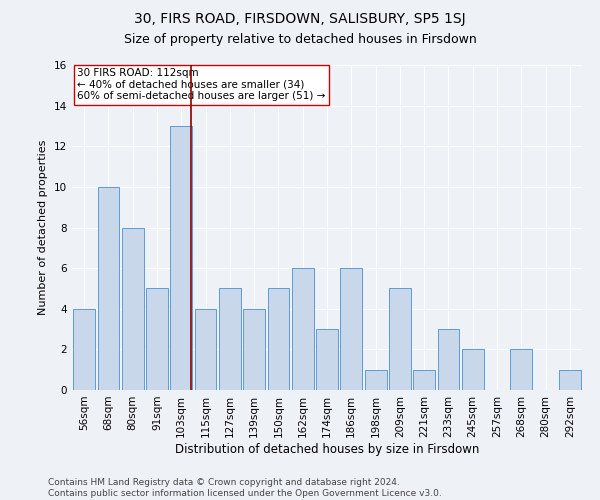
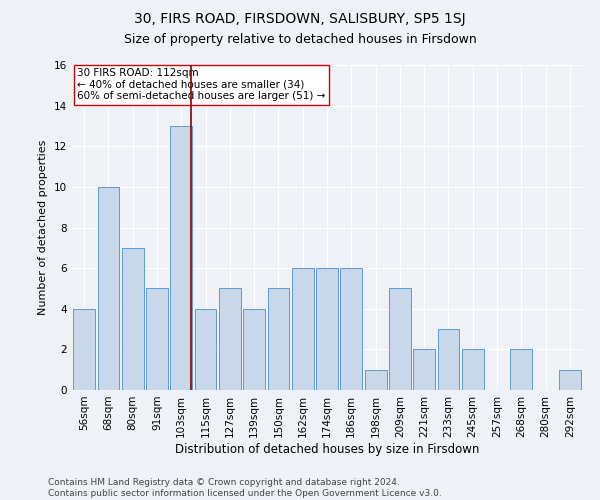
80sqm: 8 -> 7
174sqm: 3 -> 6
221sqm: 1 -> 2
